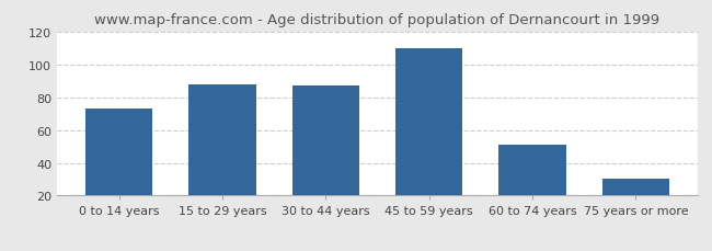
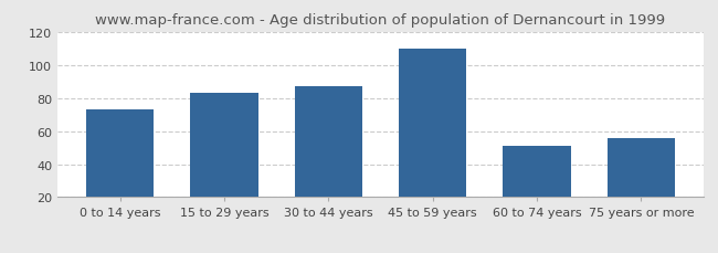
15 to 29 years: 88 -> 83
75 years or more: 30 -> 56
